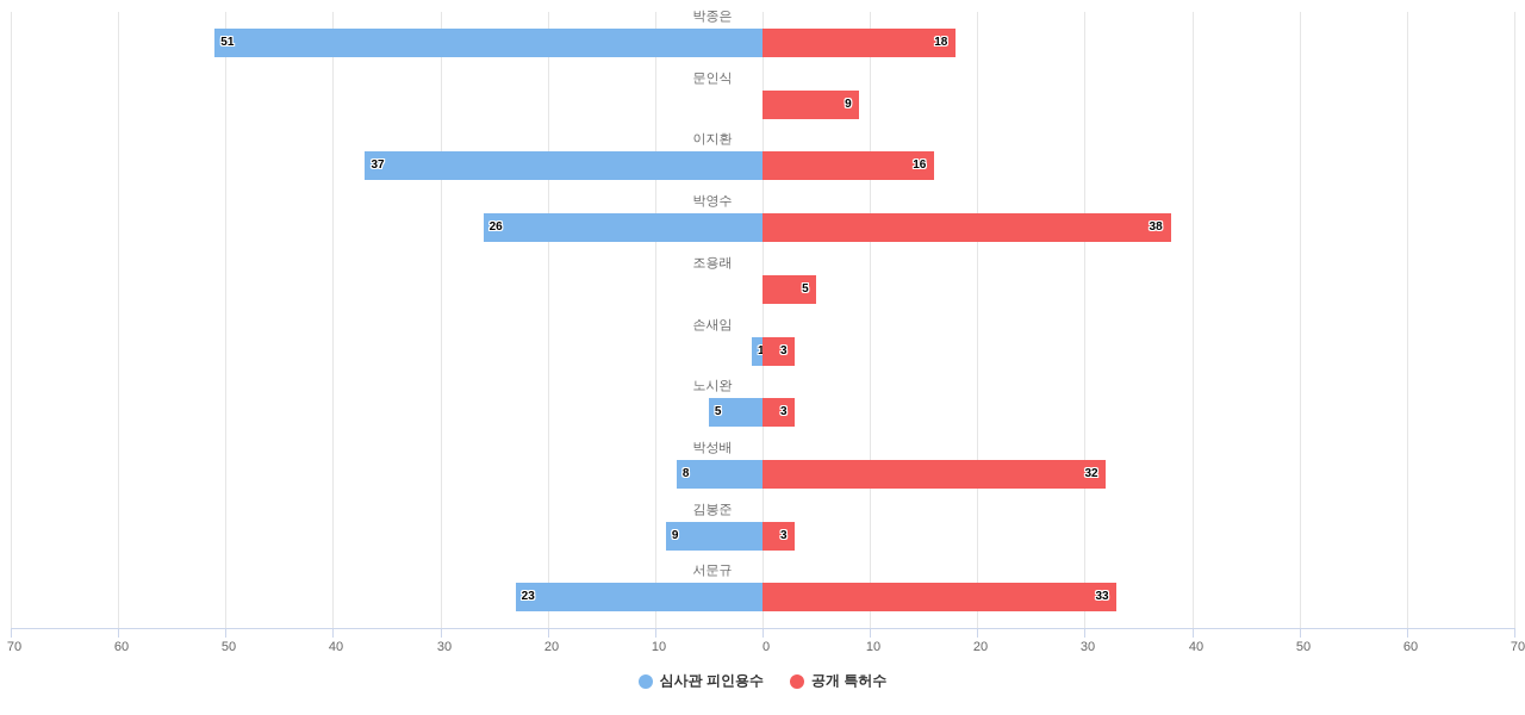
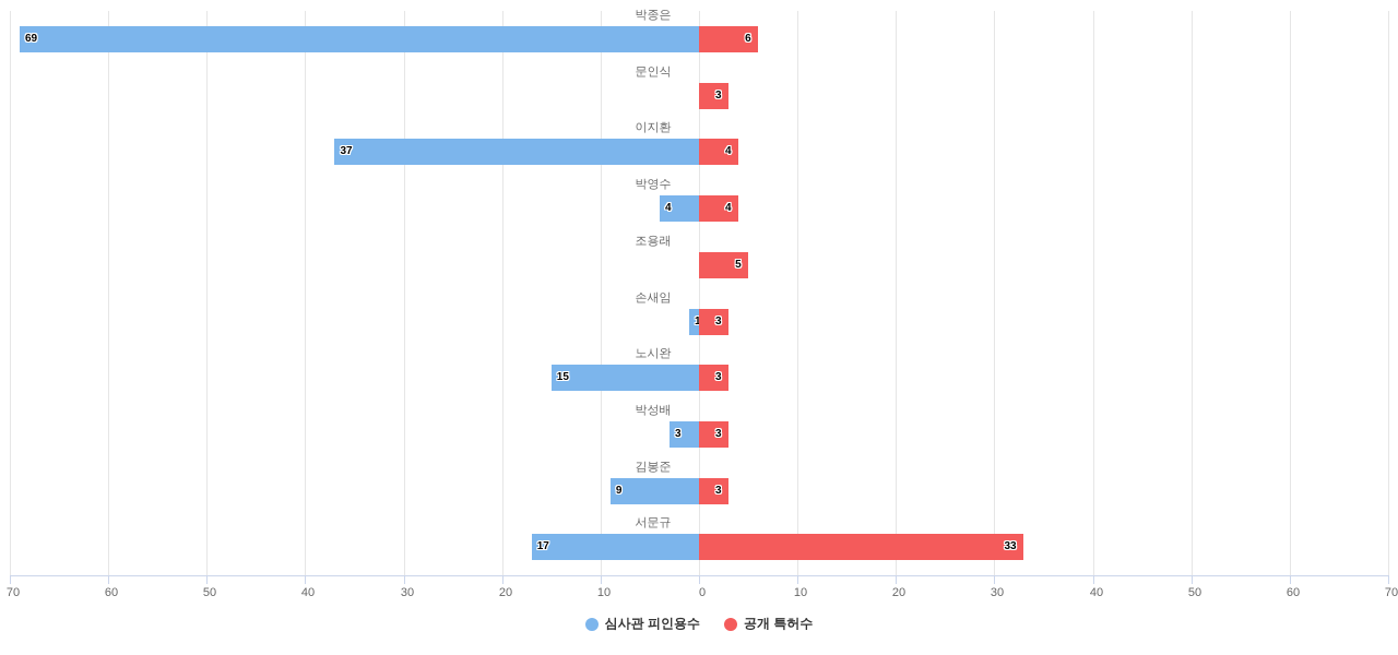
심사관 피인용수/박종은: 51 -> 69
공개 특허수/박종은: 18 -> 6
공개 특허수/문인식: 9 -> 3
공개 특허수/이지환: 16 -> 4
심사관 피인용수/박영수: 26 -> 4
공개 특허수/박영수: 38 -> 4
심사관 피인용수/노시완: 5 -> 15
심사관 피인용수/박성배: 8 -> 3
공개 특허수/박성배: 32 -> 3
심사관 피인용수/서문규: 23 -> 17
